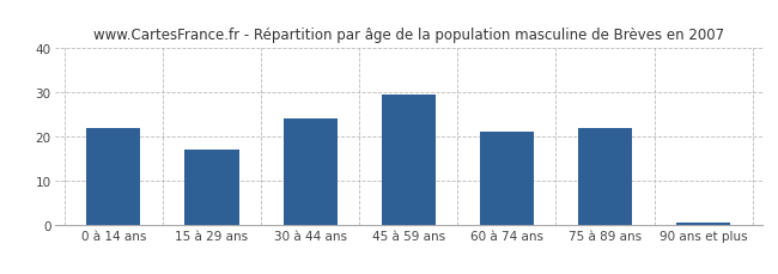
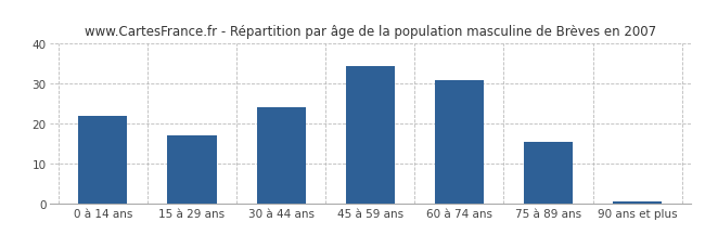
45 à 59 ans: 29.5 -> 34.5
60 à 74 ans: 21.0 -> 31.0
75 à 89 ans: 22.0 -> 15.5
